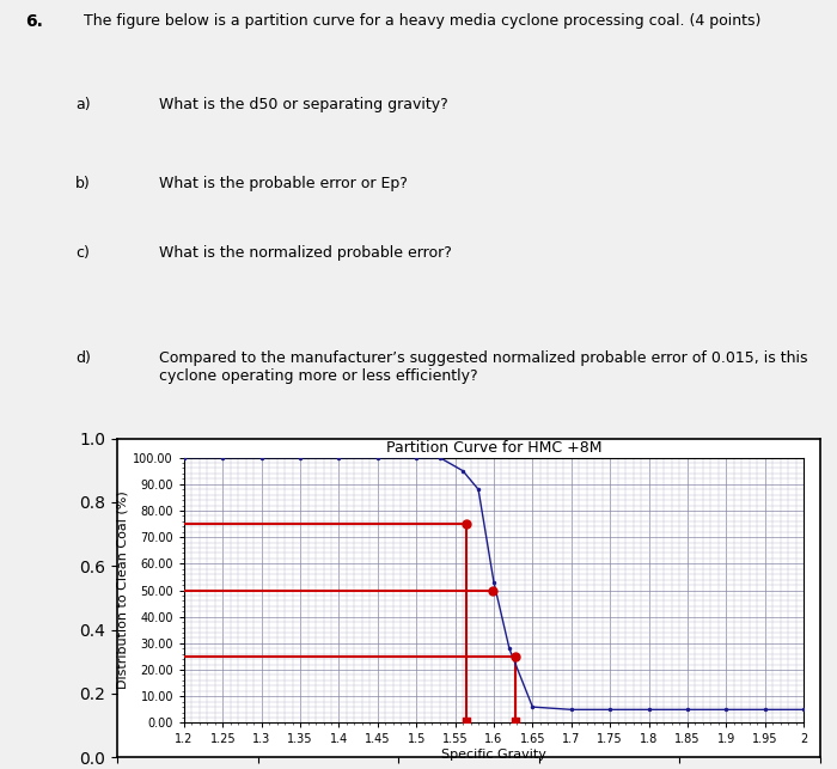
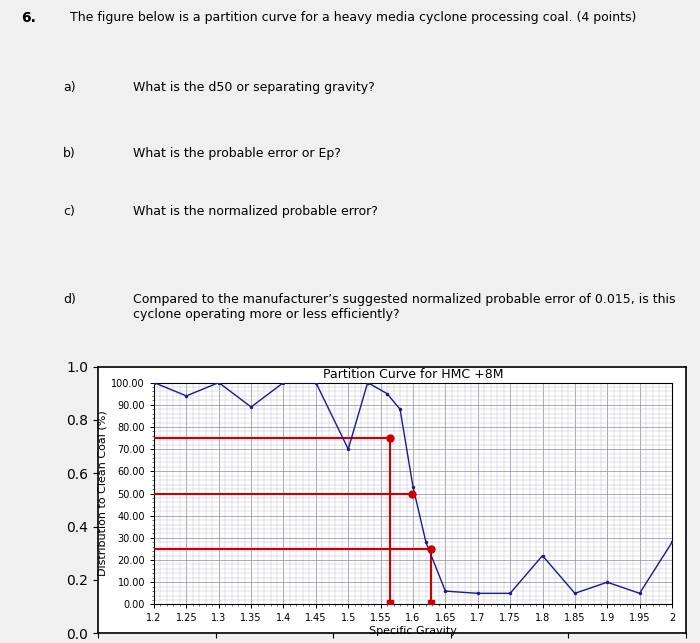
1.25: 100 -> 94
1.35: 100 -> 89
1.5: 100 -> 70
1.8: 5 -> 22
1.9: 5 -> 10
2: 5 -> 28
